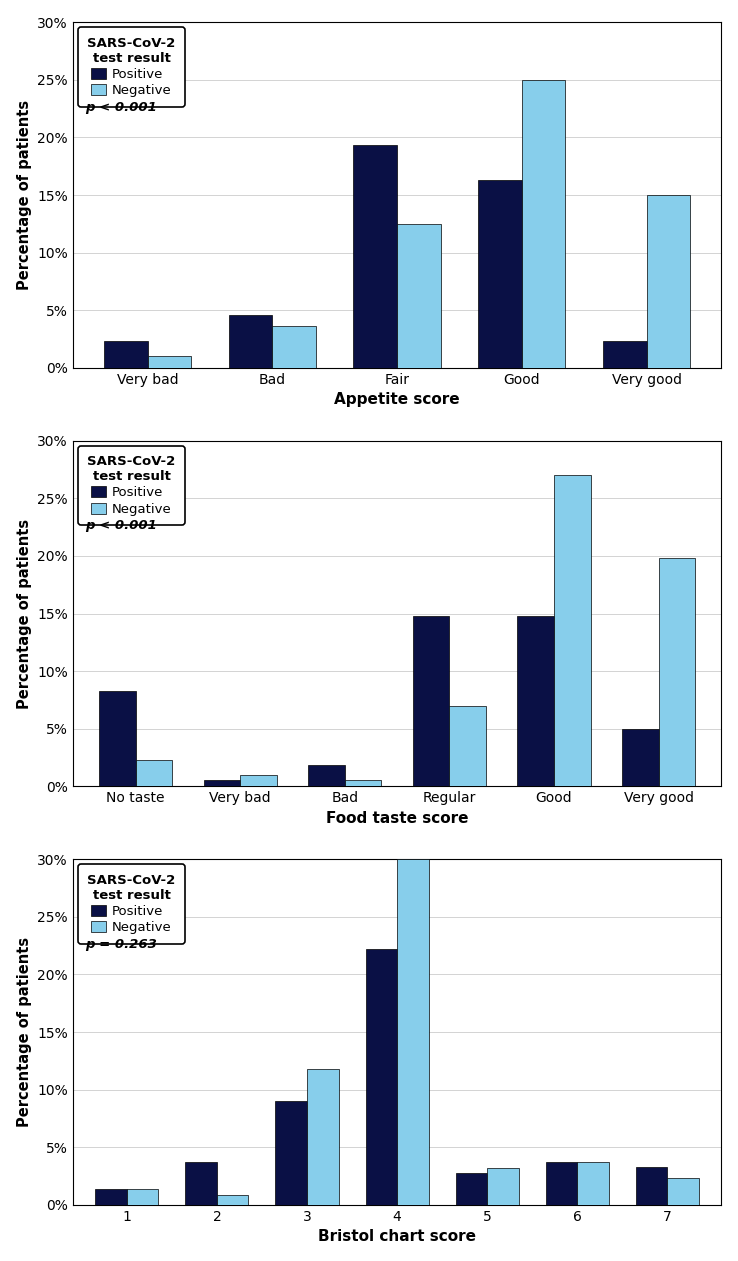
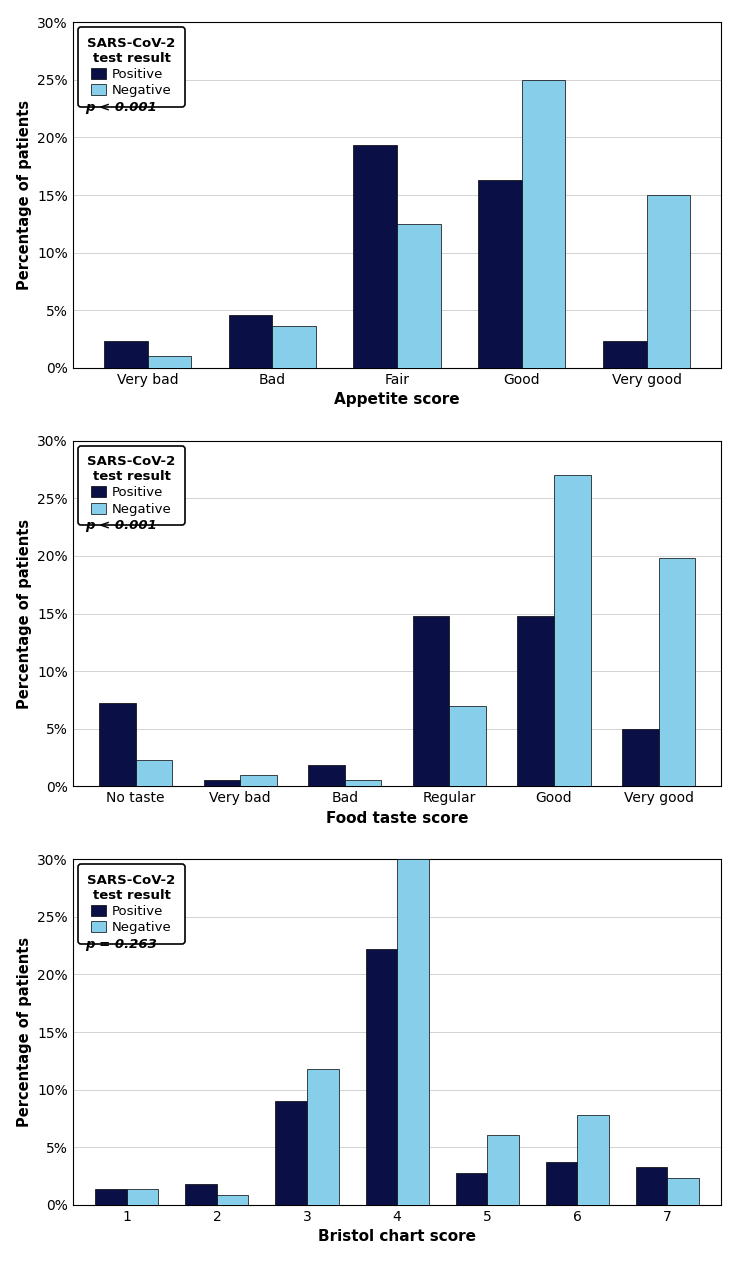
Positive/No taste: 8.3% -> 7.2%
Positive/2: 3.7% -> 1.8%
Negative/5: 3.2% -> 6.1%
Negative/6: 3.7% -> 7.8%
